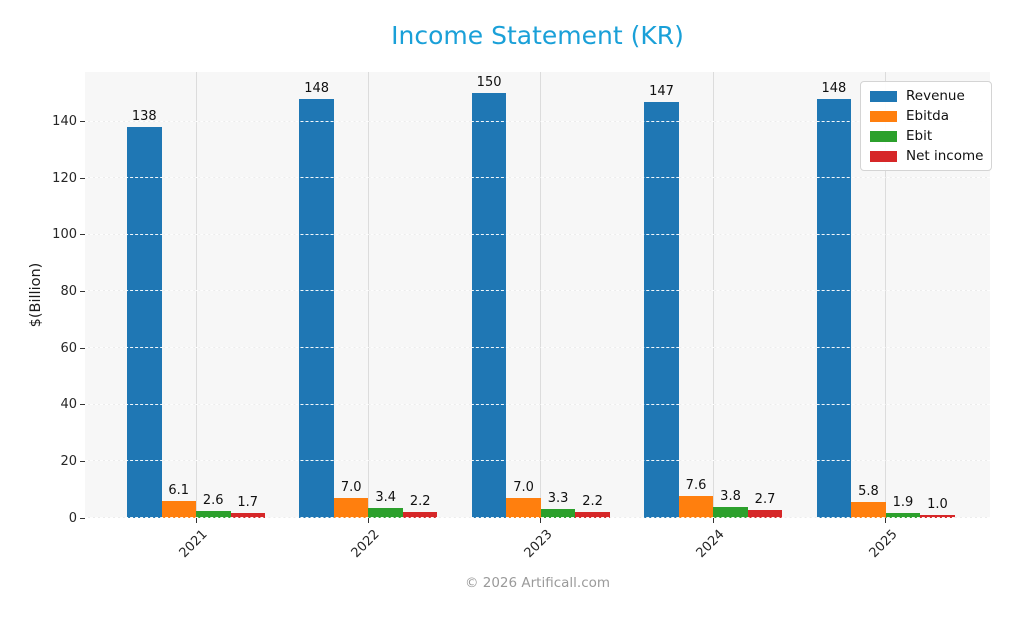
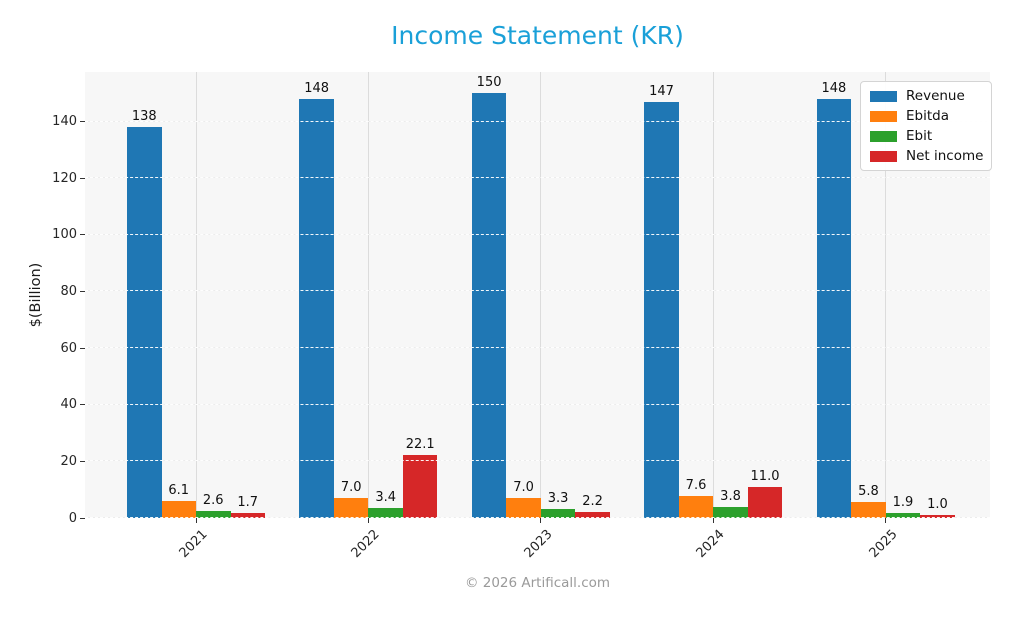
Net income/2022: 2.2 -> 22.1
Net income/2024: 2.7 -> 11.0
